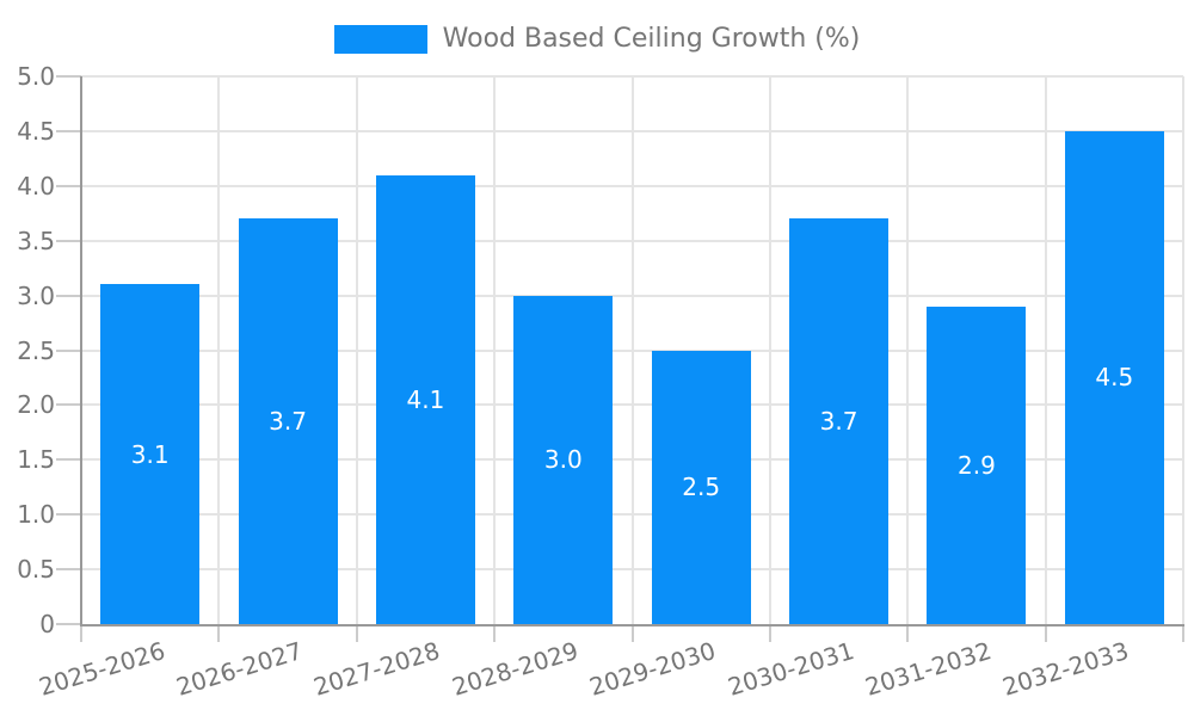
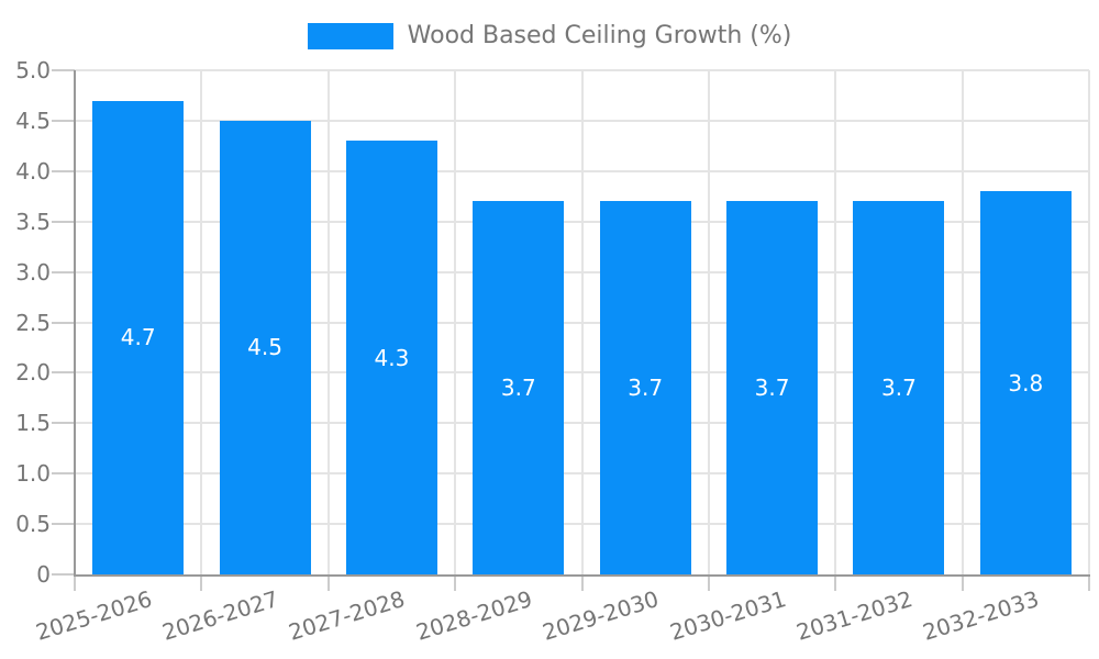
2025-2026: 3.1 -> 4.7
2026-2027: 3.7 -> 4.5
2027-2028: 4.1 -> 4.3
2028-2029: 3.0 -> 3.7
2029-2030: 2.5 -> 3.7
2031-2032: 2.9 -> 3.7
2032-2033: 4.5 -> 3.8
